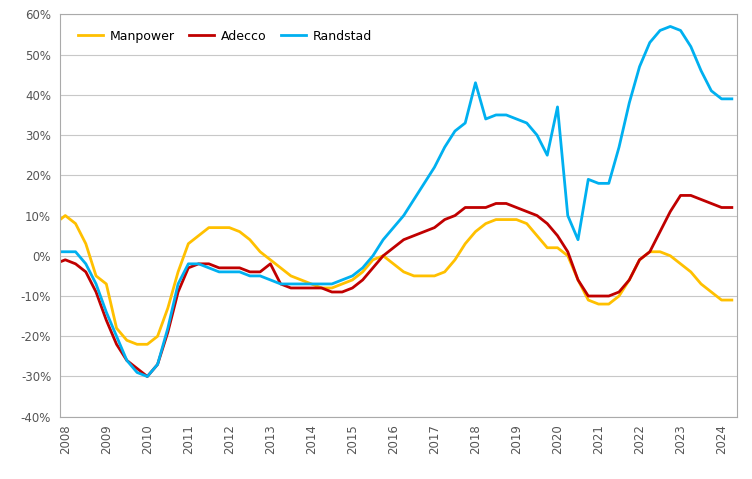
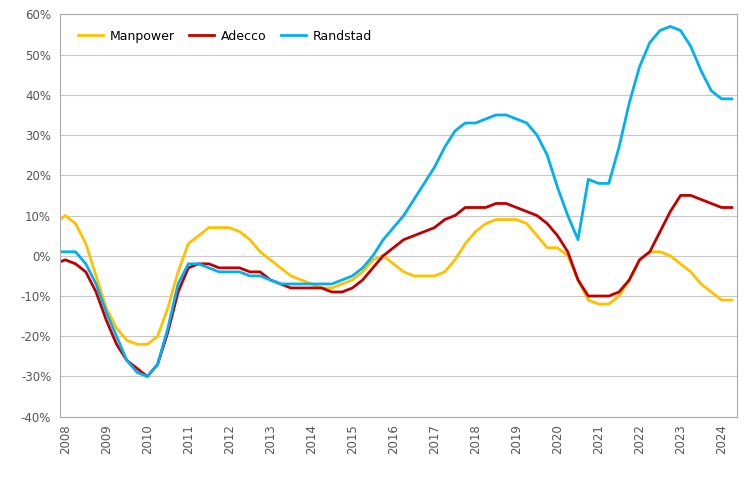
Manpower/2009: -7% -> -13%
Adecco/2013: -2% -> -6%
Randstad/2018: 43% -> 33%
Randstad/2020: 37% -> 17%
